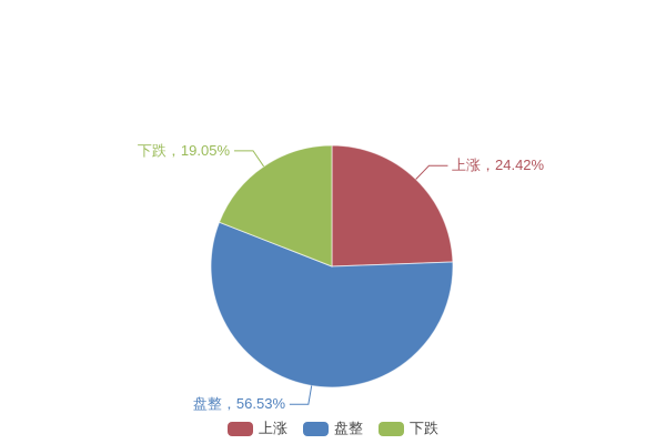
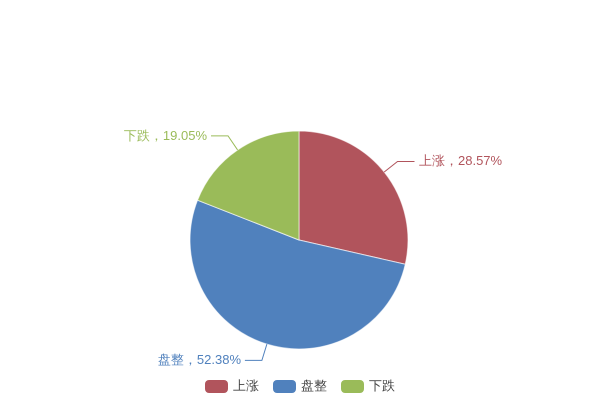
上涨: 24.42 -> 28.57
盘整: 56.53 -> 52.38
